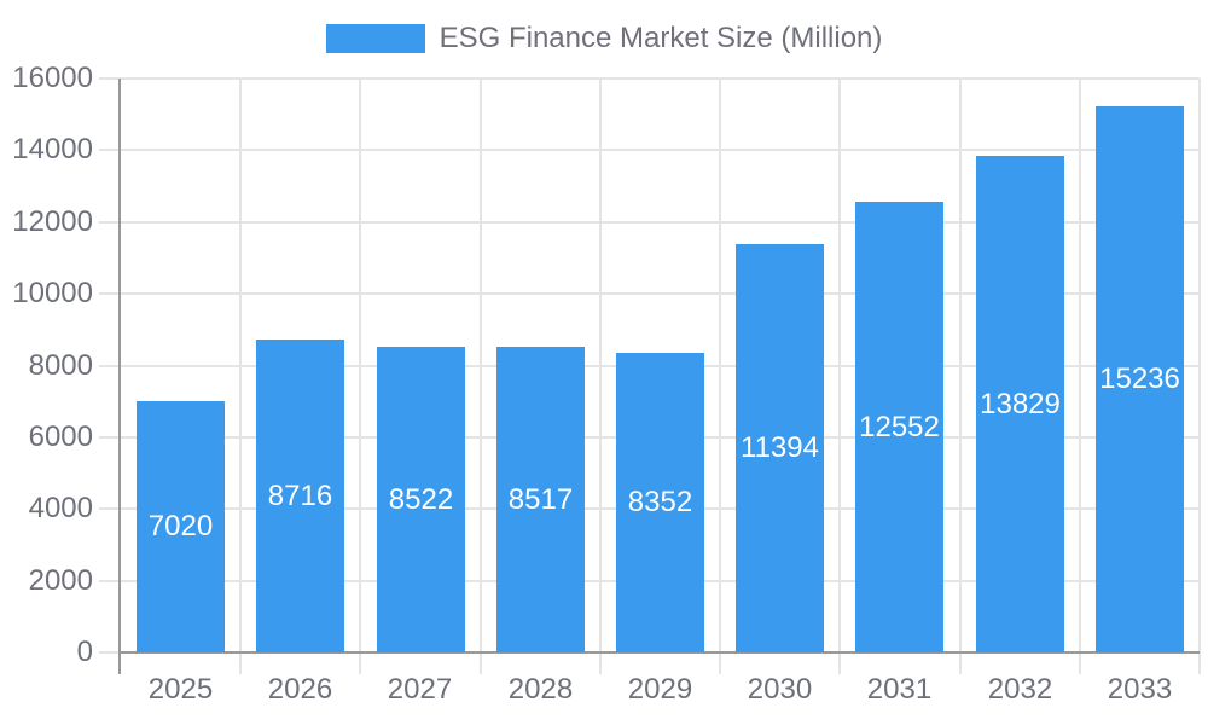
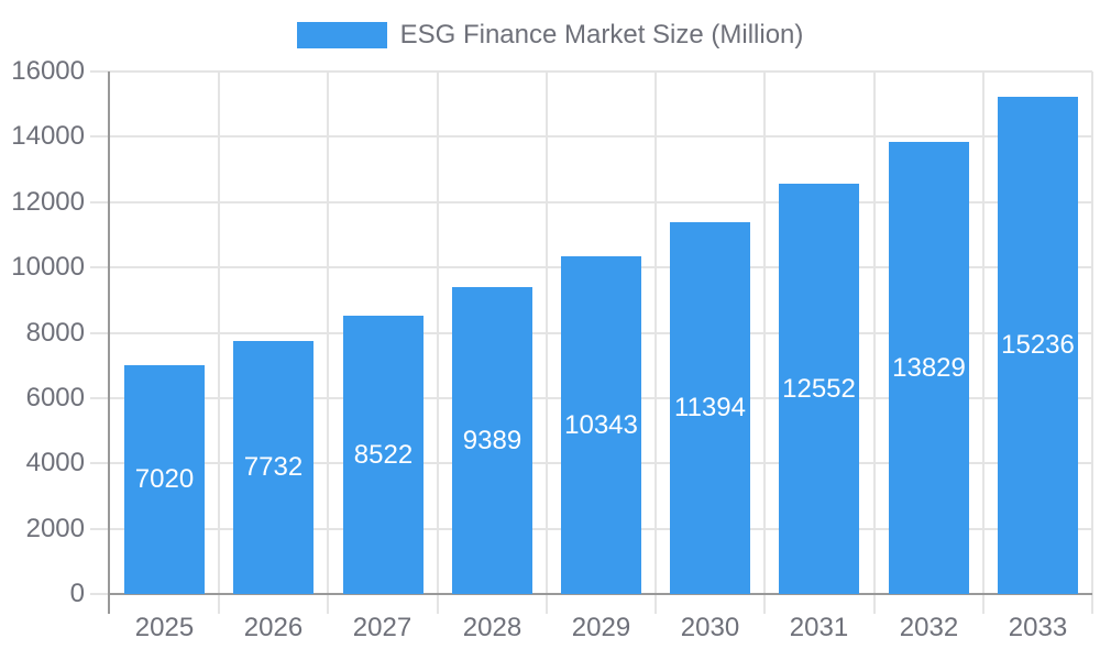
2026: 8716 -> 7732
2028: 8517 -> 9389
2029: 8352 -> 10343
